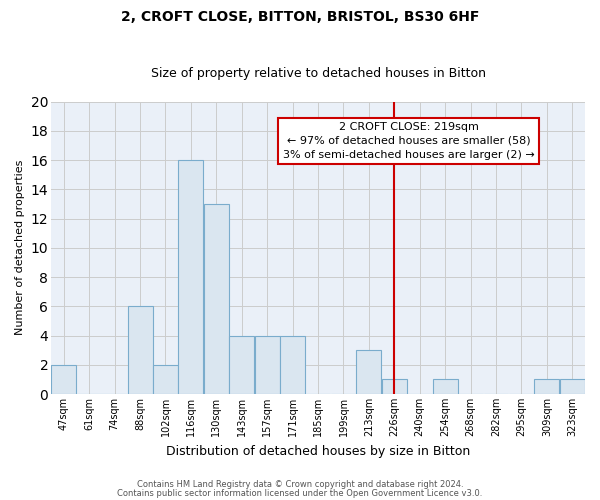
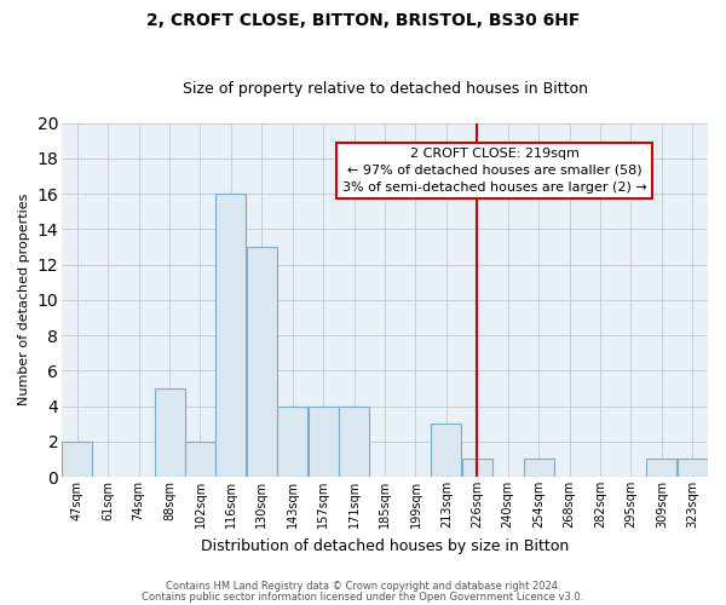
88sqm: 6 -> 5
